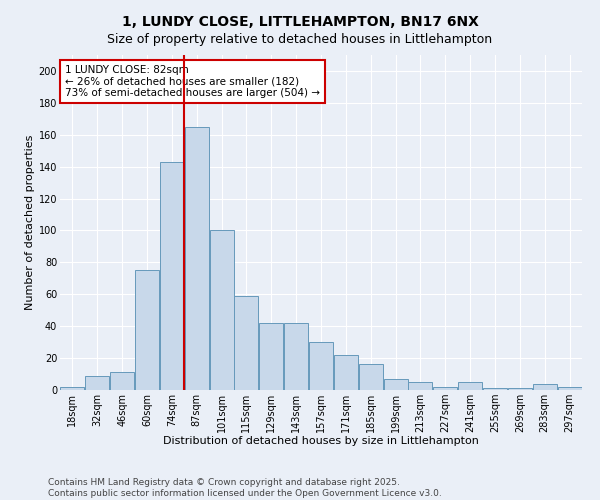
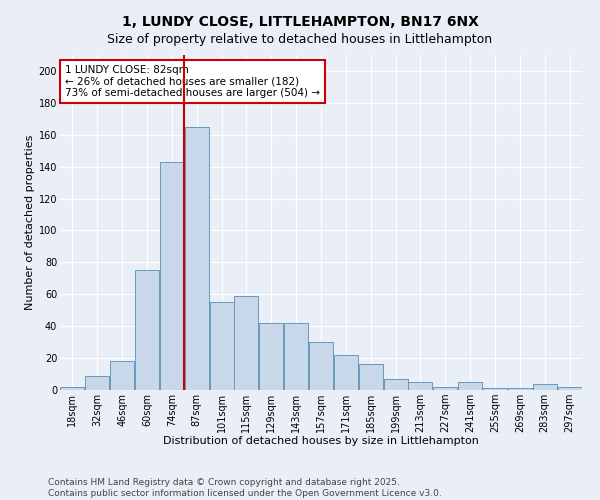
46sqm: 11 -> 18
101sqm: 100 -> 55
